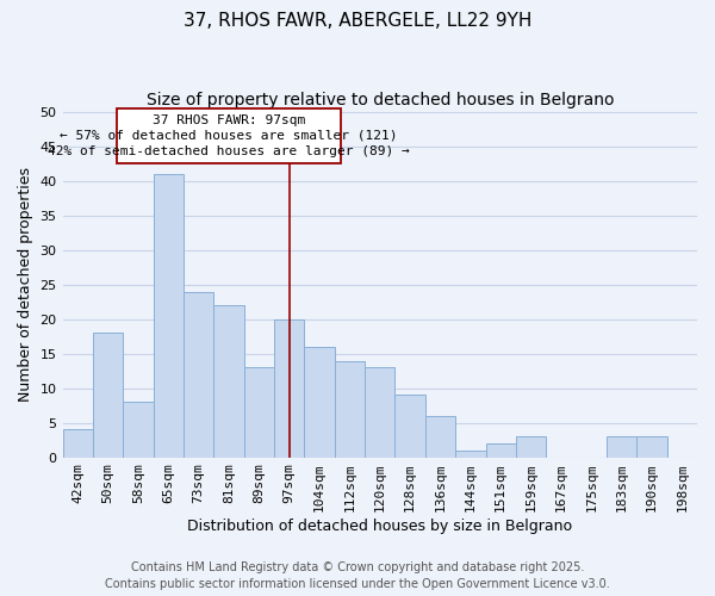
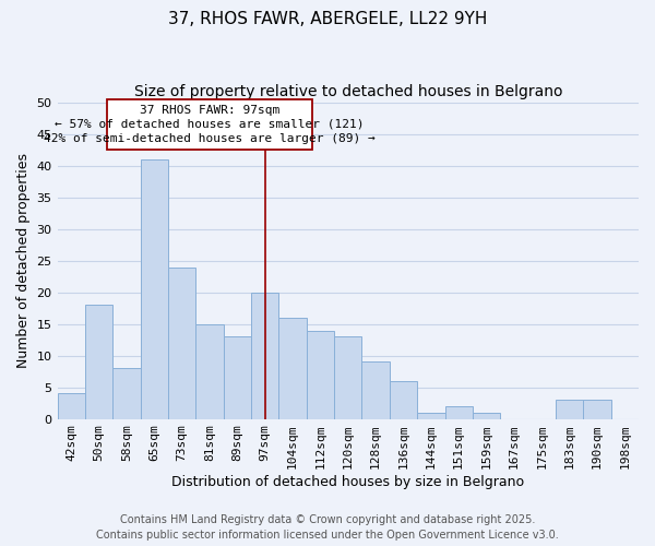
81sqm: 22 -> 15
159sqm: 3 -> 1
